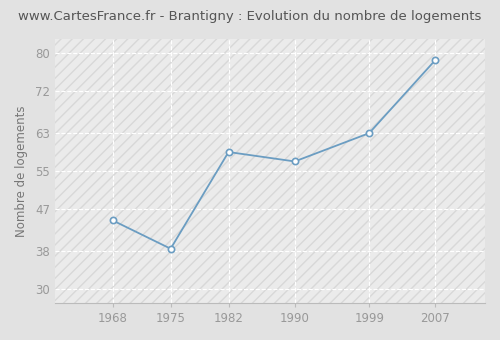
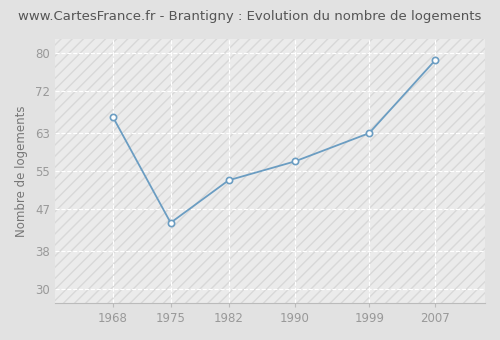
1968: 44.5 -> 66.5
1975: 38.5 -> 44.0
1982: 59.0 -> 53.0
